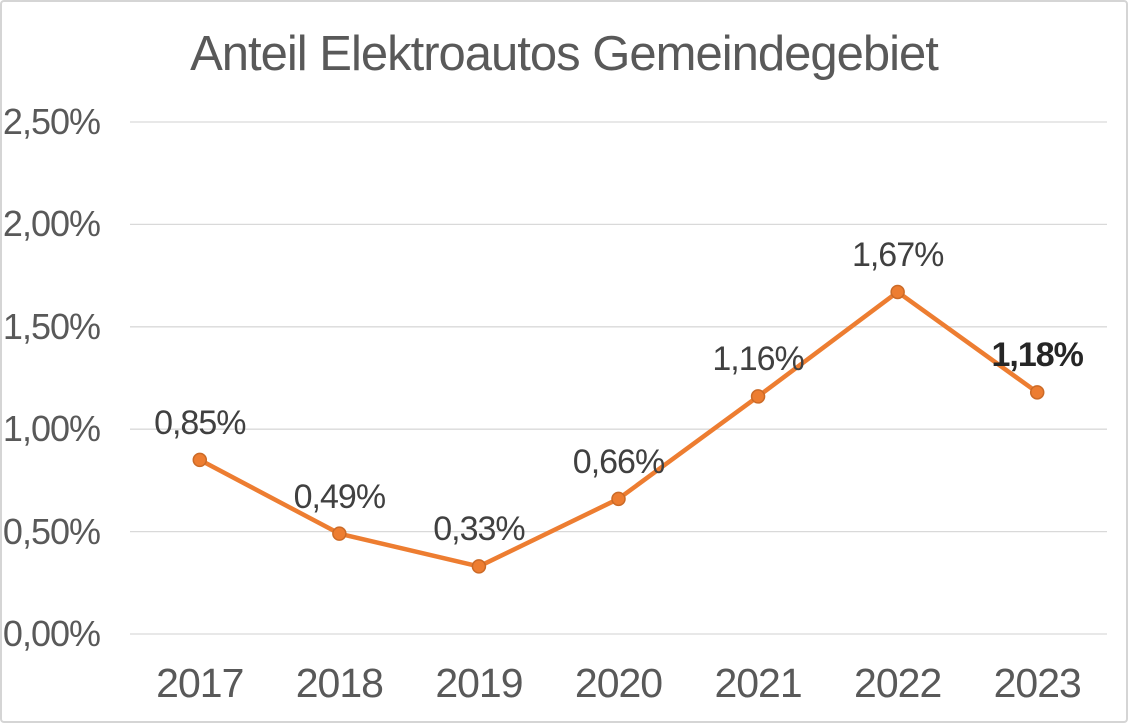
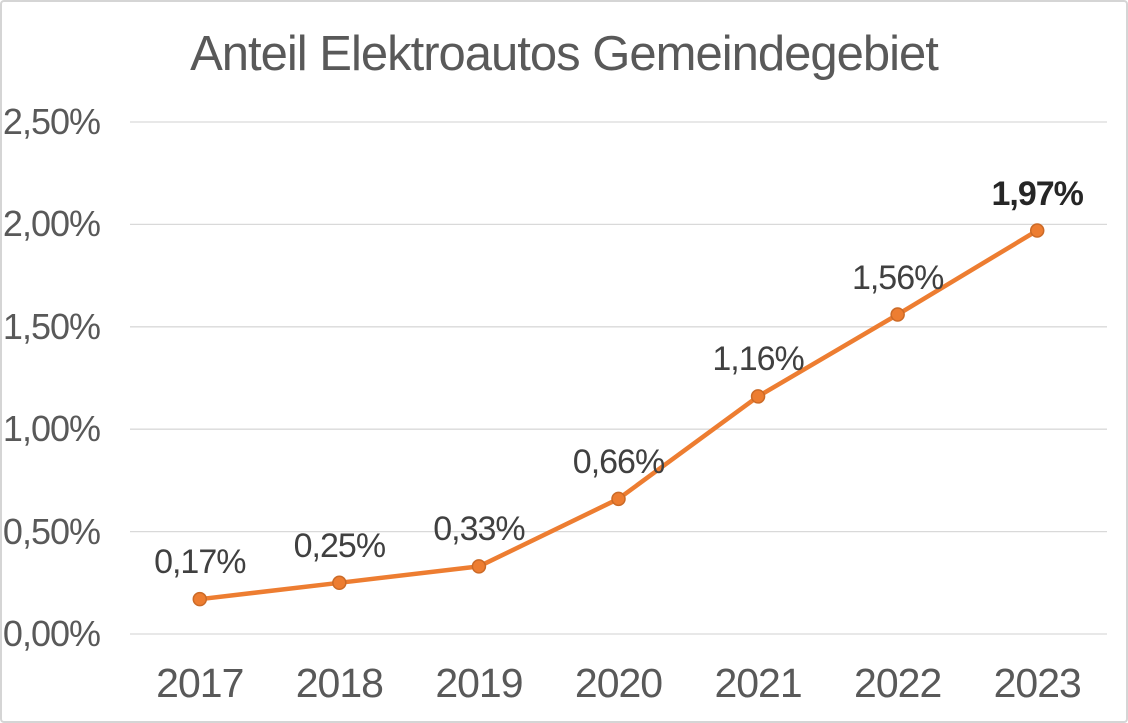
2017: 0,85% -> 0,17%
2018: 0,49% -> 0,25%
2022: 1,67% -> 1,56%
2023: 1,18% -> 1,97%
